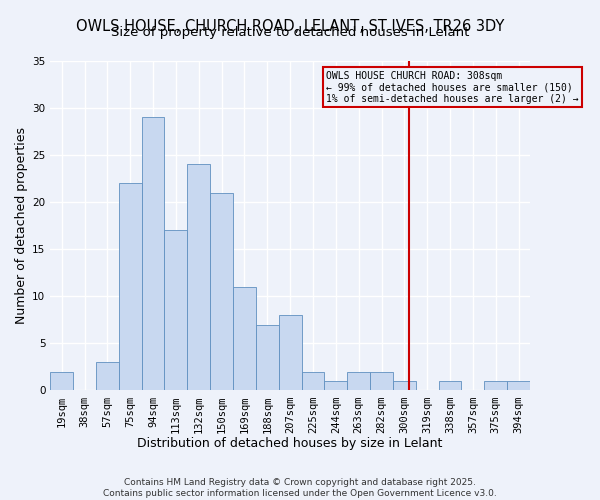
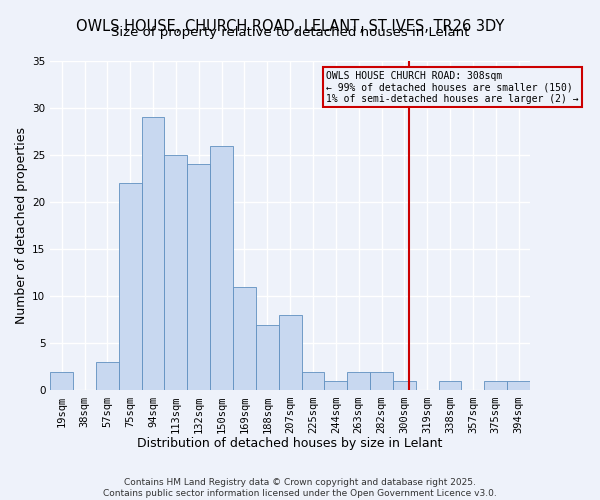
113sqm: 17 -> 25
150sqm: 21 -> 26
